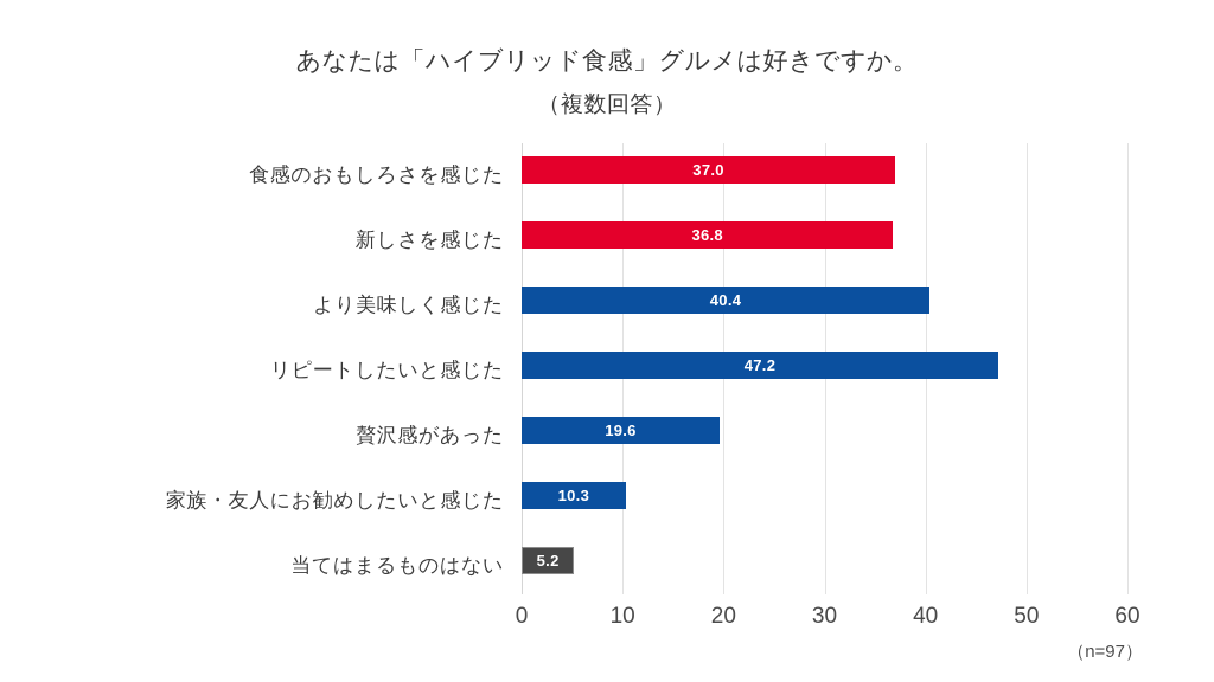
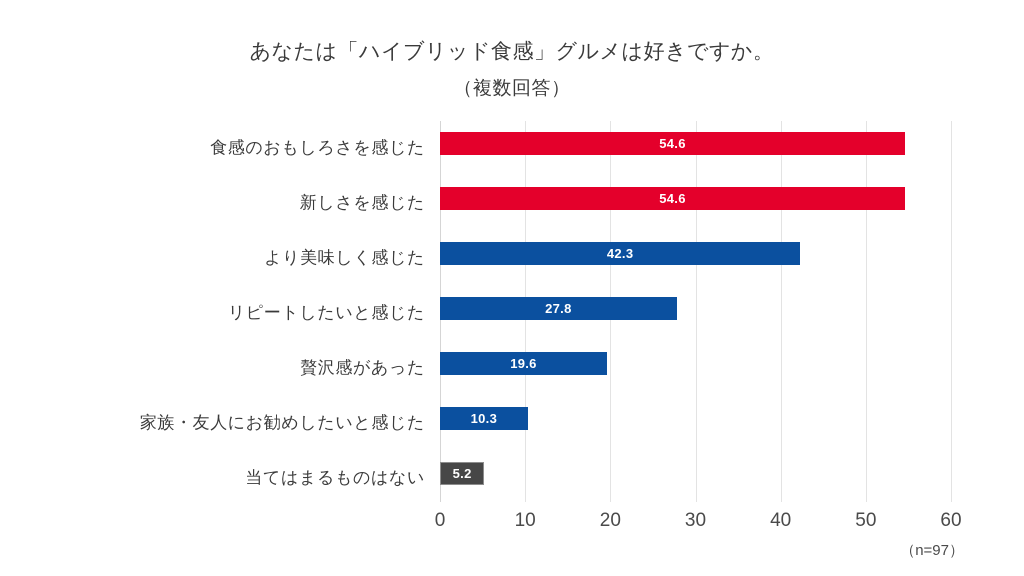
食感のおもしろさを感じた: 37.0 -> 54.6
新しさを感じた: 36.8 -> 54.6
より美味しく感じた: 40.4 -> 42.3
リピートしたいと感じた: 47.2 -> 27.8
